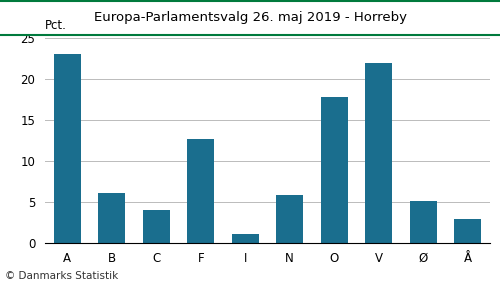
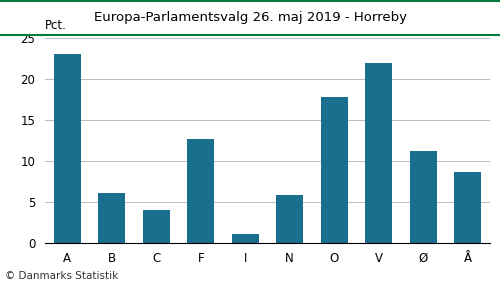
Ø: 5.1 -> 11.2
Å: 2.9 -> 8.6
